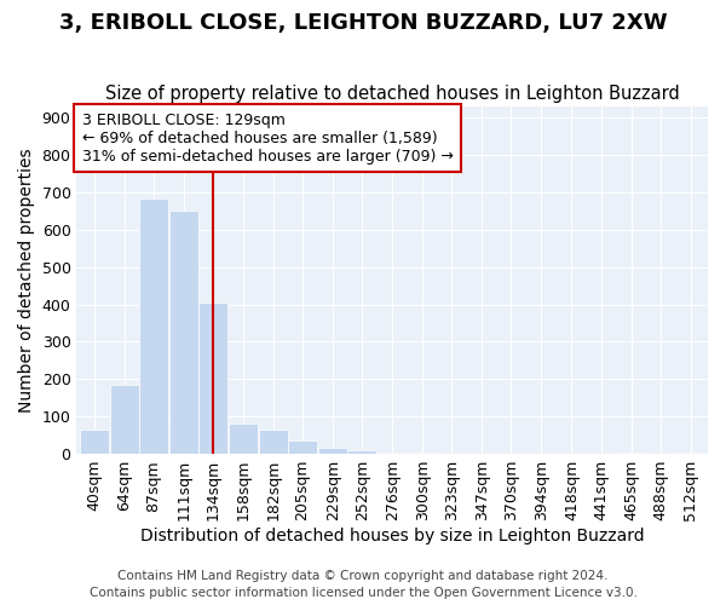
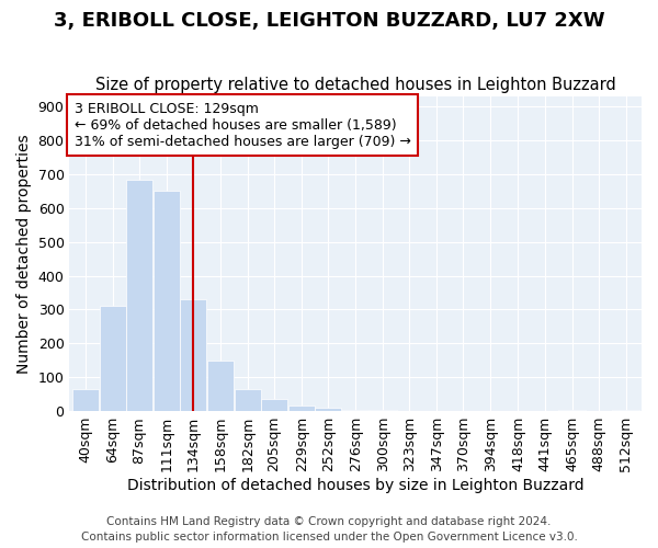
64sqm: 185 -> 310
134sqm: 405 -> 330
158sqm: 80 -> 150
